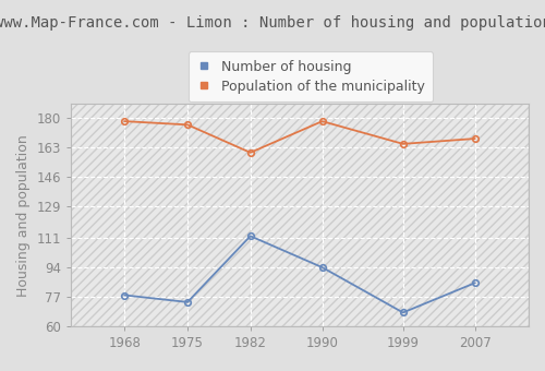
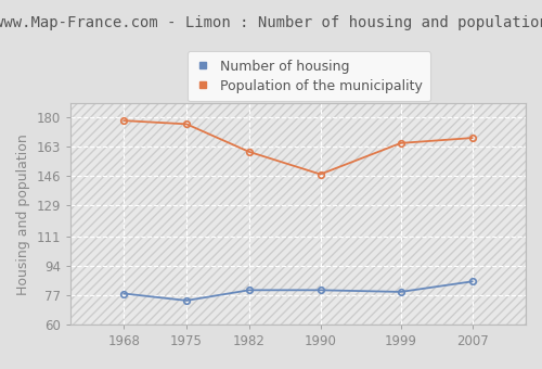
Number of housing/1982: 112 -> 80
Number of housing/1990: 94 -> 80
Population of the municipality/1990: 178 -> 147
Number of housing/1999: 68 -> 79
